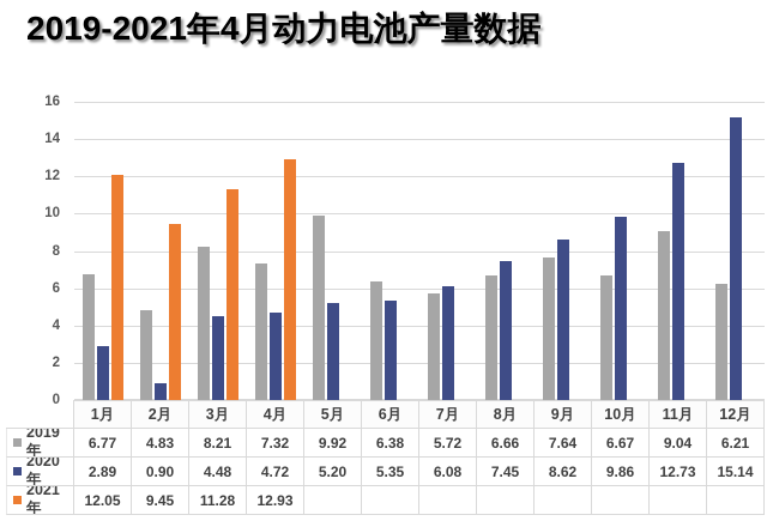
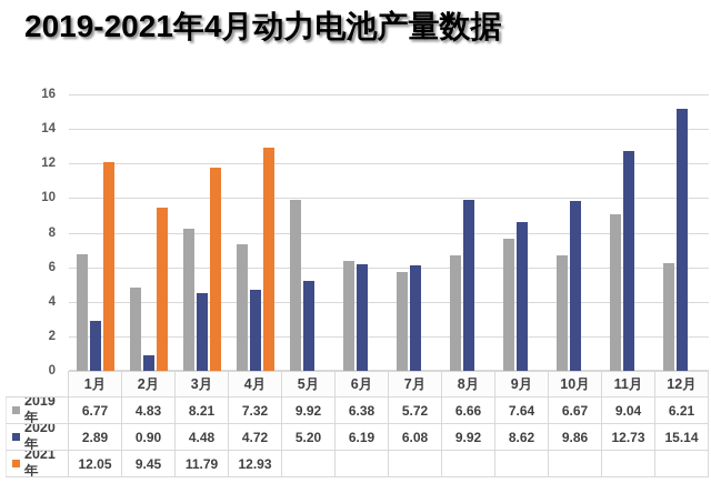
2021年/3月: 11.28 -> 11.79
2020年/6月: 5.35 -> 6.19
2020年/8月: 7.45 -> 9.92
